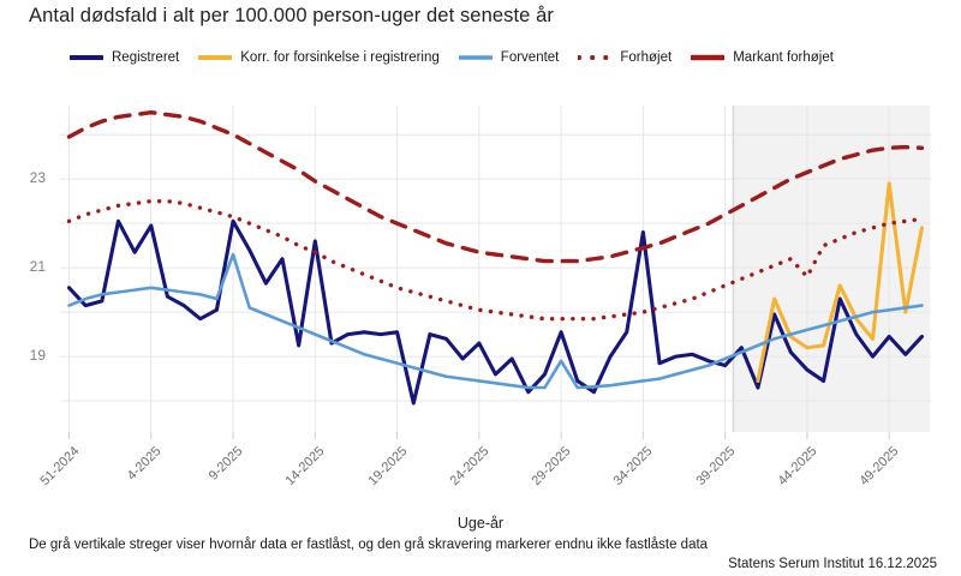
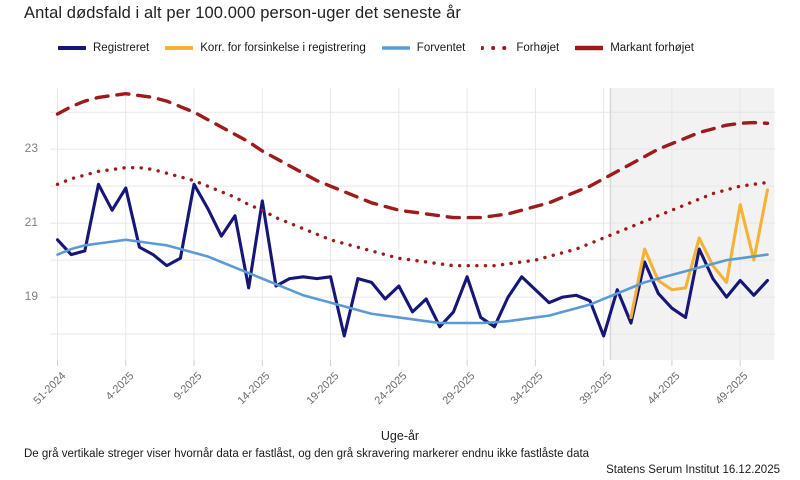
Forventet/9-2025: 21.3 -> 20.2
Forventet/29-2025: 18.9 -> 18.3
Registreret/34-2025: 21.8 -> 19.2
Registreret/39-2025: 18.8 -> 17.9
Forhøjet/44-2025: 20.8 -> 21.4
Korr. for forsinkelse i registrering/49-2025: 22.9 -> 21.5
